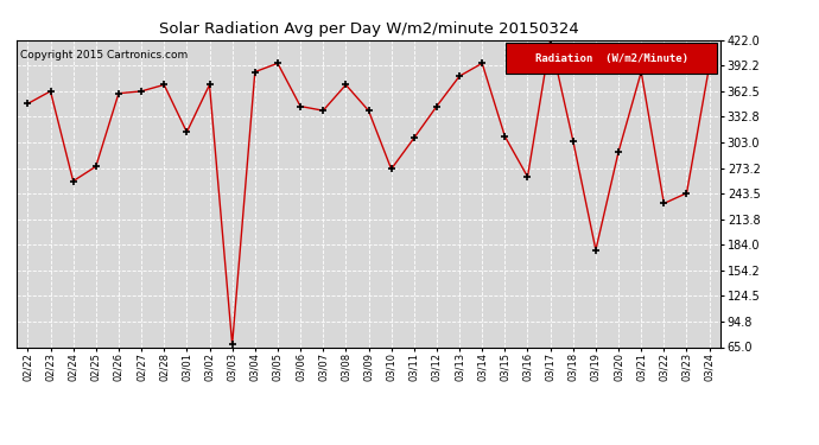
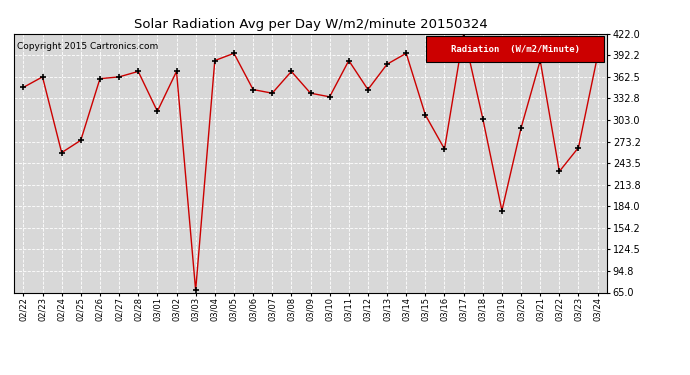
03/10: 272 -> 335
03/11: 308 -> 385
03/23: 244 -> 265
